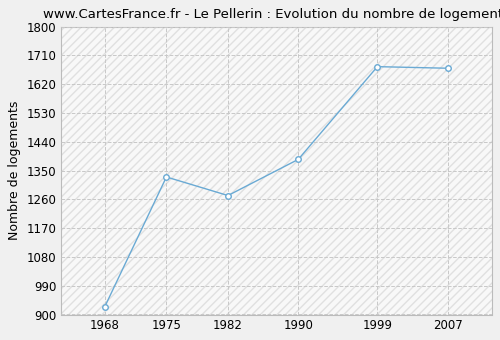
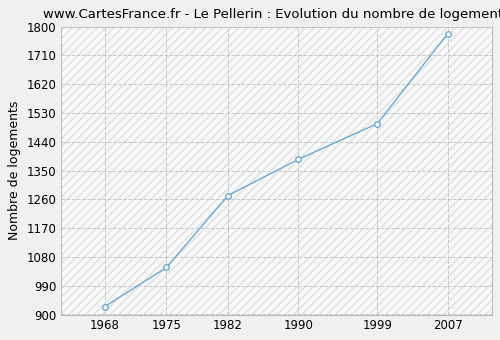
1975: 1330 -> 1047
1999: 1675 -> 1497
2007: 1670 -> 1778
